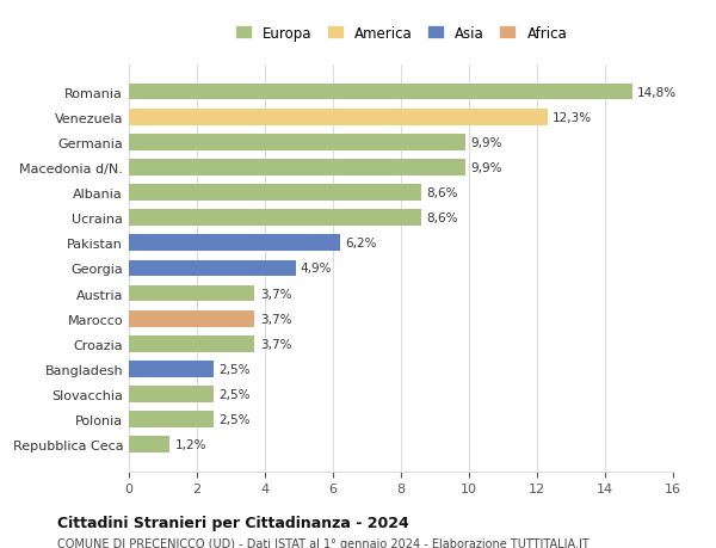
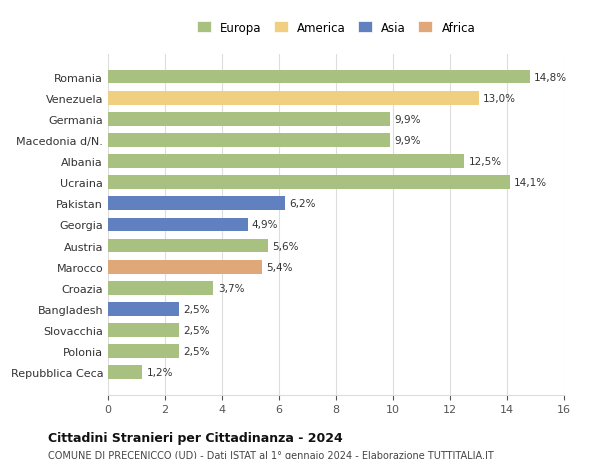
Venezuela: 12,3% -> 13,0%
Albania: 8,6% -> 12,5%
Ucraina: 8,6% -> 14,1%
Austria: 3,7% -> 5,6%
Marocco: 3,7% -> 5,4%
